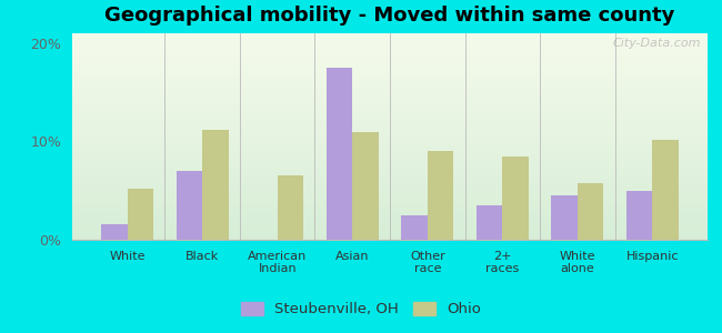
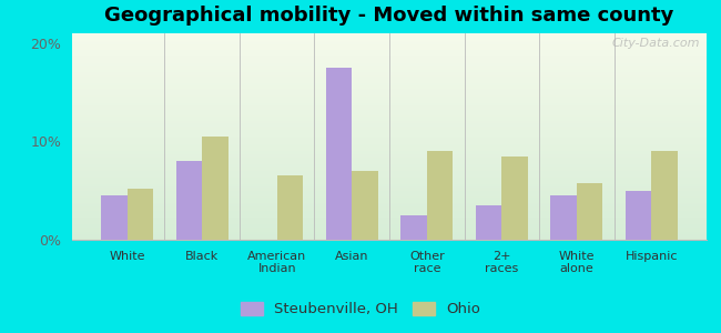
Steubenville, OH/White: 1.6% -> 4.5%
Steubenville, OH/Black: 7.0% -> 8.0%
Ohio/Black: 11.2% -> 10.5%
Ohio/Asian: 11.0% -> 7.0%
Ohio/Hispanic: 10.2% -> 9.0%
